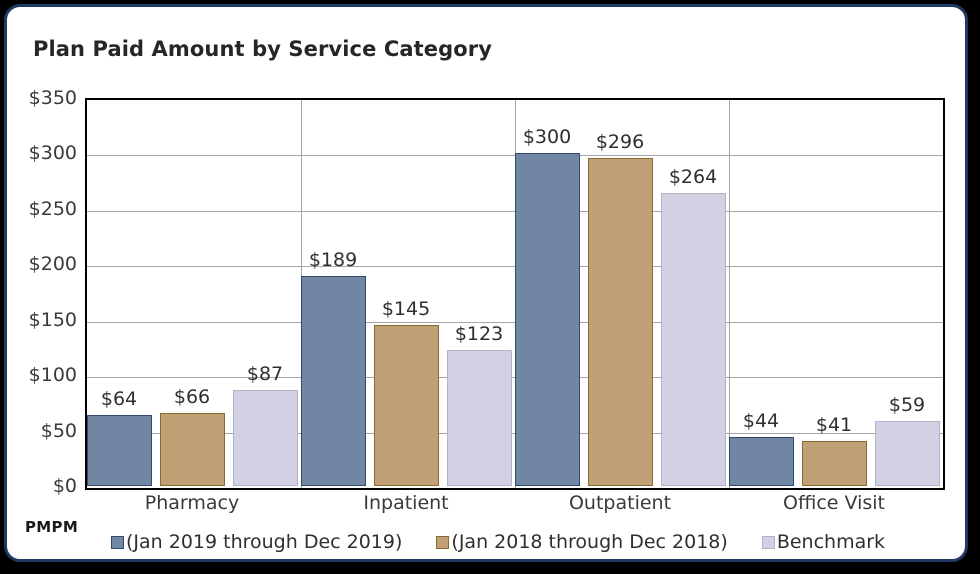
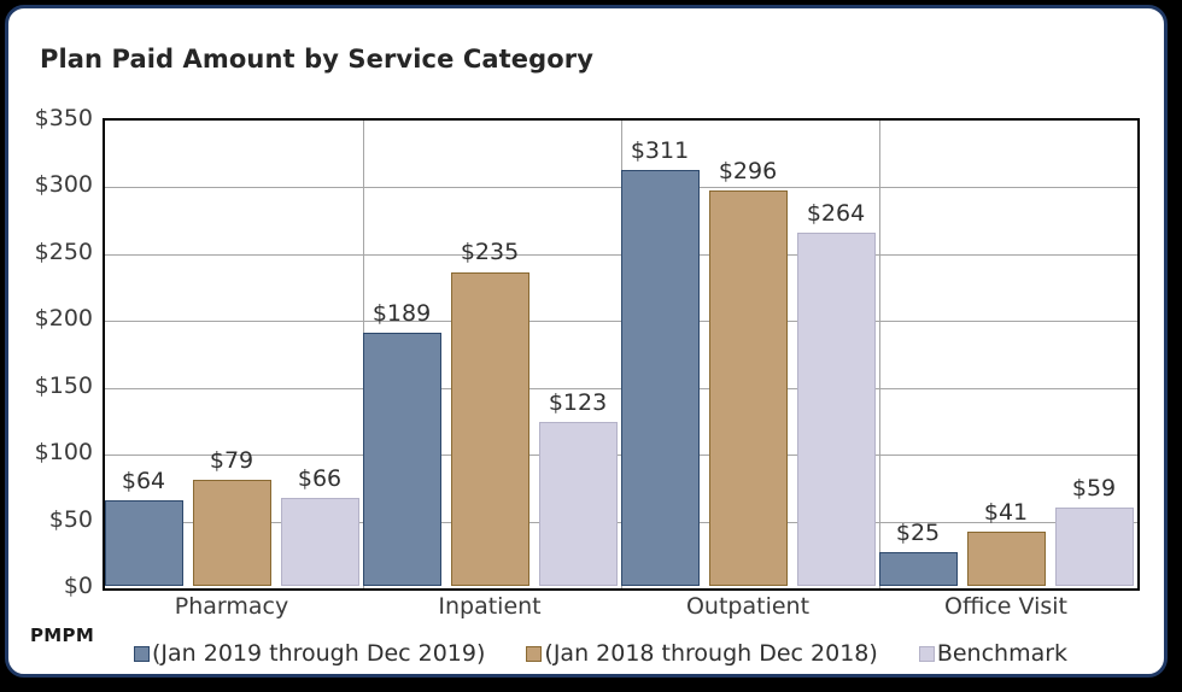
(Jan 2018 through Dec 2018)/Pharmacy: $66 -> $79
Benchmark/Pharmacy: $87 -> $66
(Jan 2018 through Dec 2018)/Inpatient: $145 -> $235
(Jan 2019 through Dec 2019)/Outpatient: $300 -> $311
(Jan 2019 through Dec 2019)/Office Visit: $44 -> $25
